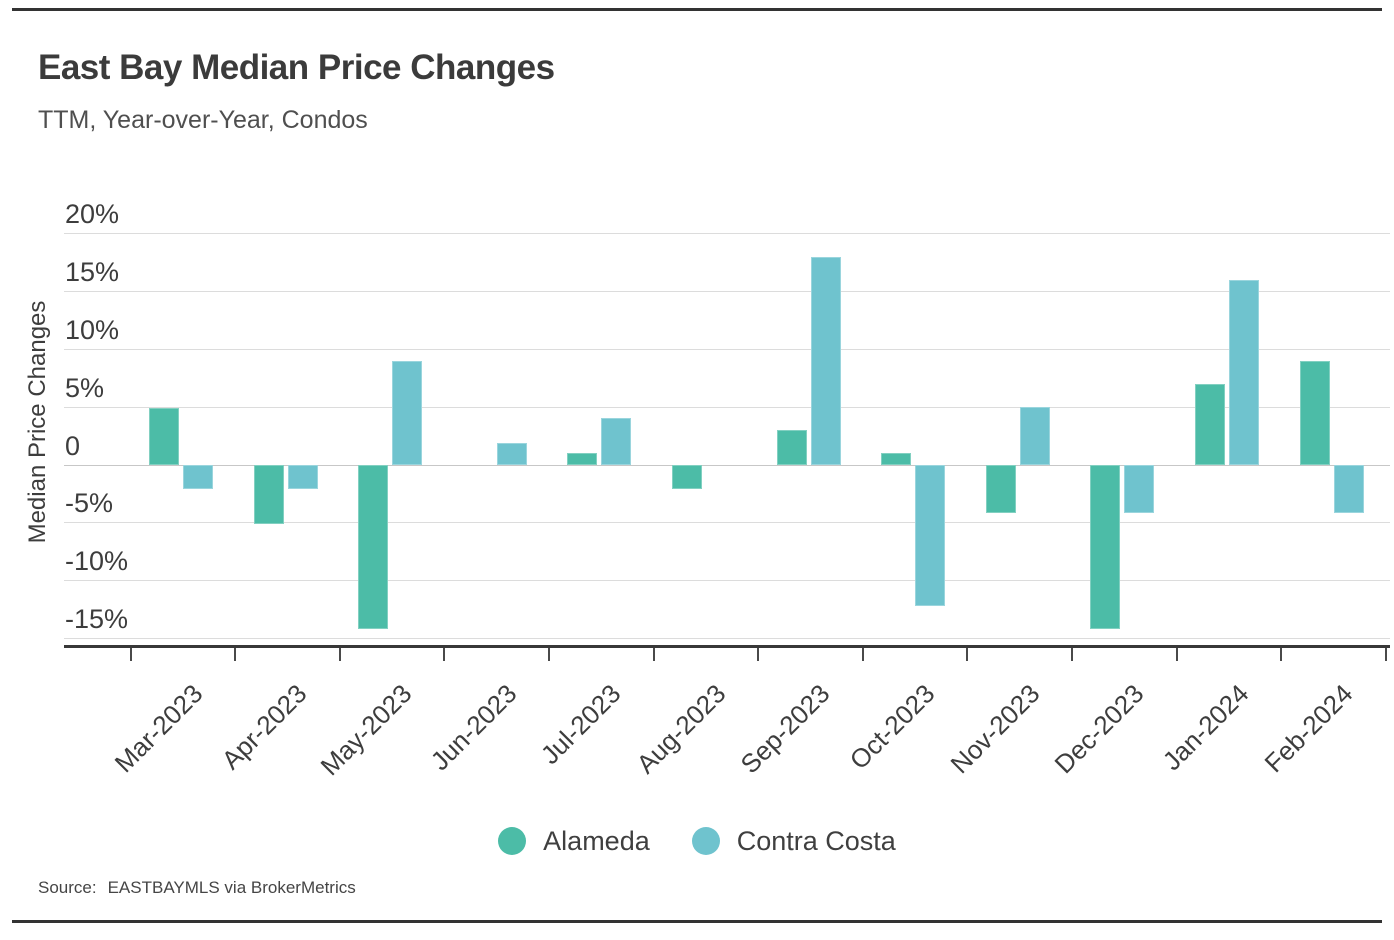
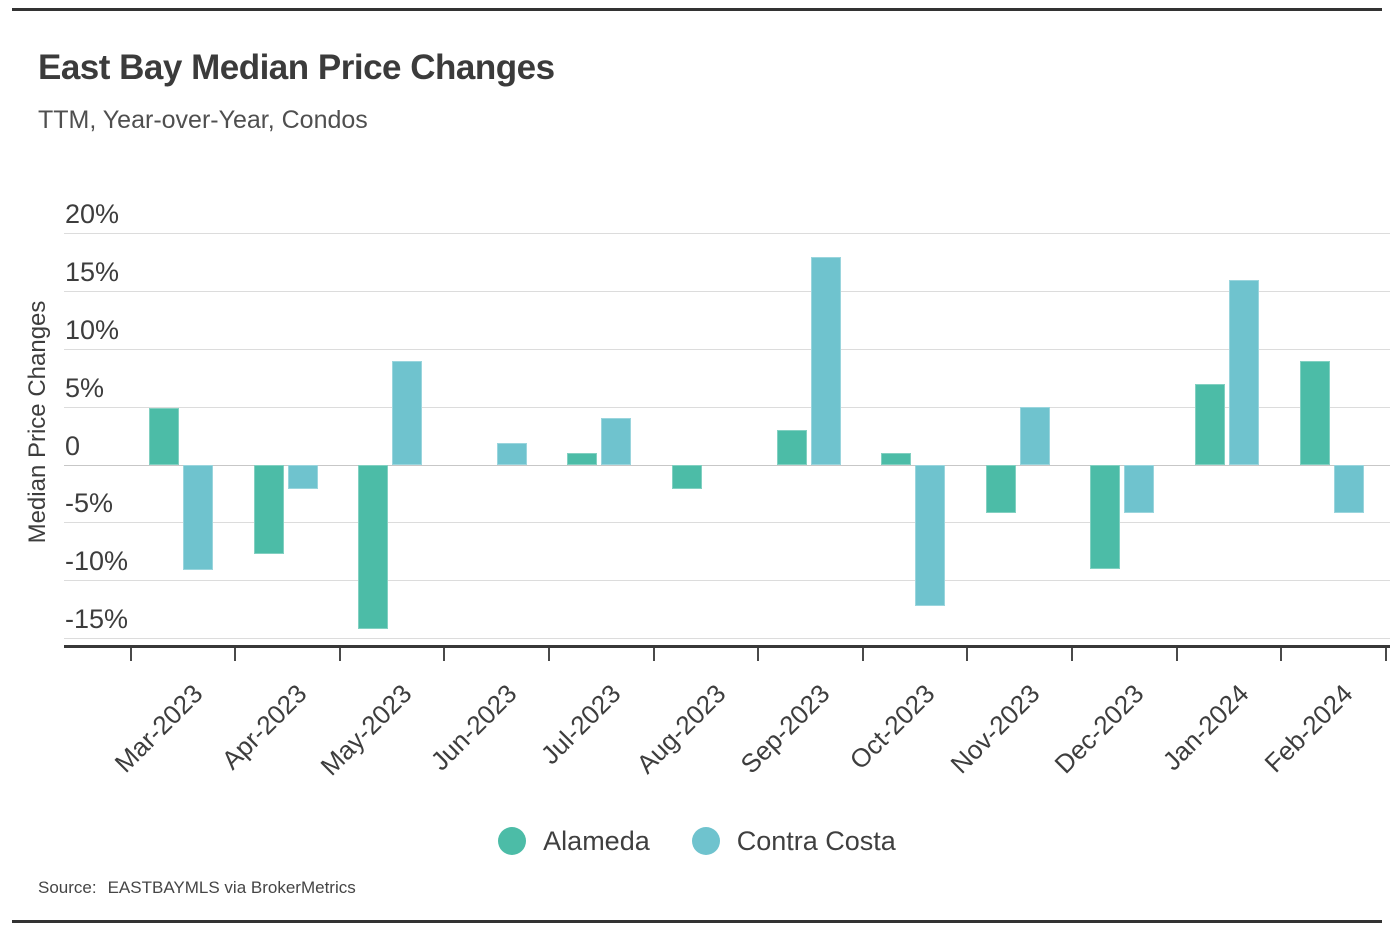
Contra Costa/Mar-2023: -2.1% -> -9.1%
Alameda/Apr-2023: -5.1% -> -7.7%
Alameda/Dec-2023: -14.2% -> -9.0%
